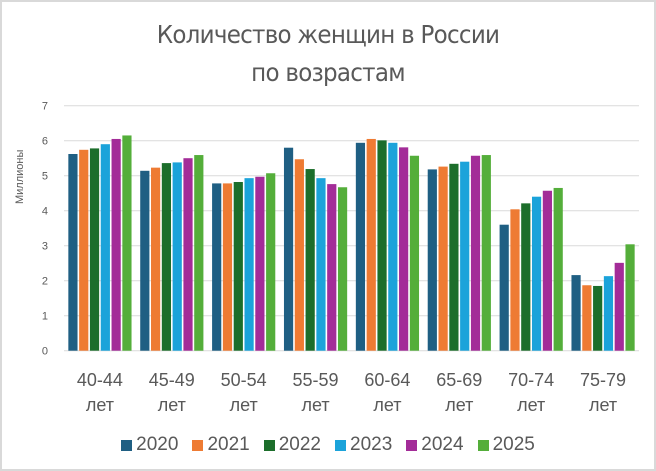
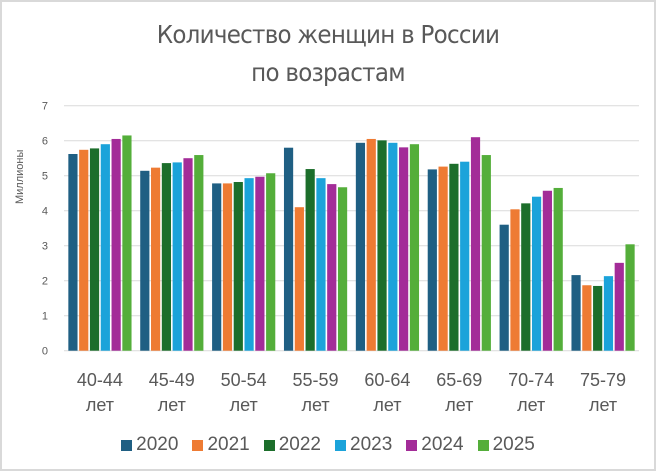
2021/55-59 лет: 5.5 -> 4.1
2025/60-64 лет: 5.6 -> 5.9
2024/65-69 лет: 5.6 -> 6.1
